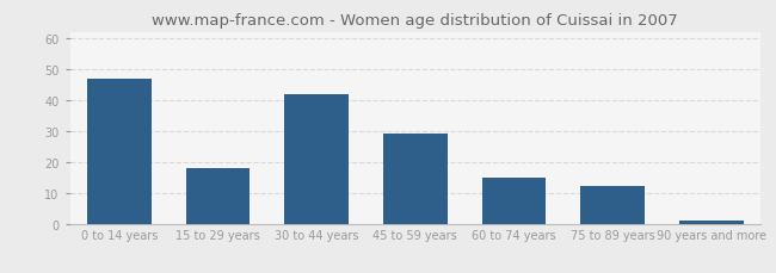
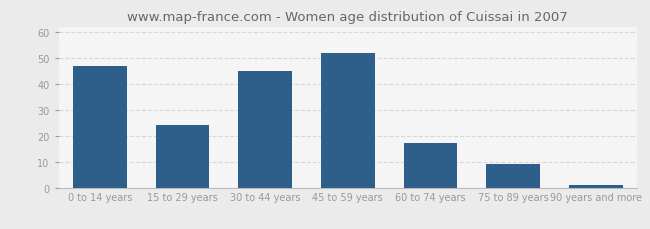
15 to 29 years: 18 -> 24
30 to 44 years: 42 -> 45
45 to 59 years: 29 -> 52
60 to 74 years: 15 -> 17
75 to 89 years: 12 -> 9
